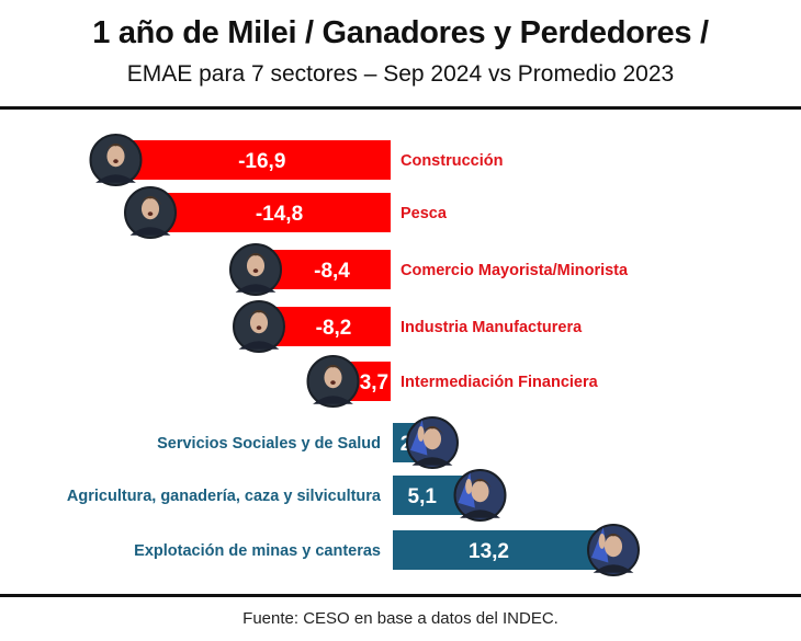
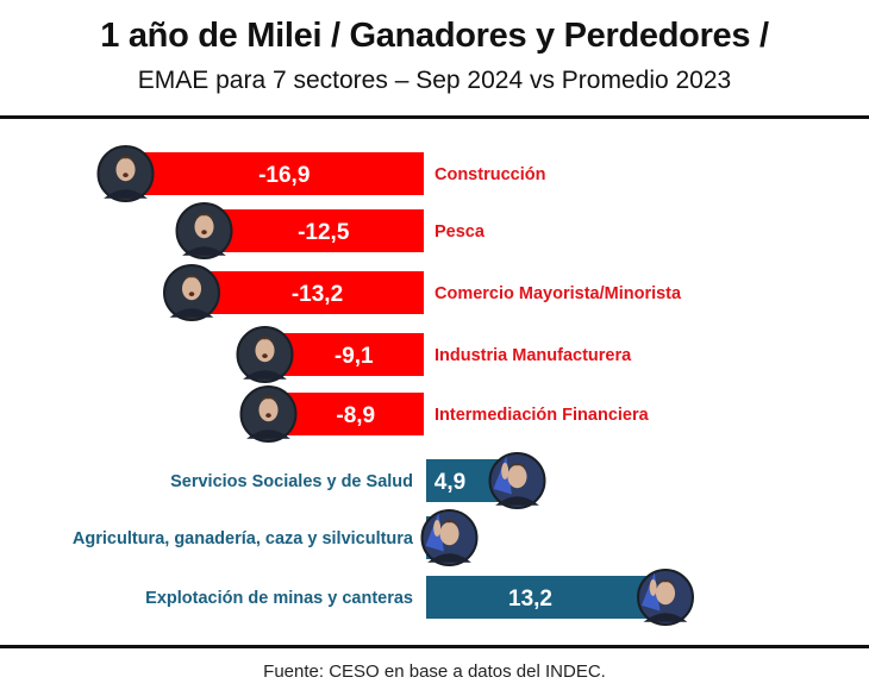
Pesca: -14,8 -> -12,5
Comercio Mayorista/Minorista: -8,4 -> -13,2
Industria Manufacturera: -8,2 -> -9,1
Intermediación Financiera: -3,7 -> -8,9
Servicios Sociales y de Salud: 2,2 -> 4,9
Agricultura, ganadería, caza y silvicultura: 5,1 -> 1,1
